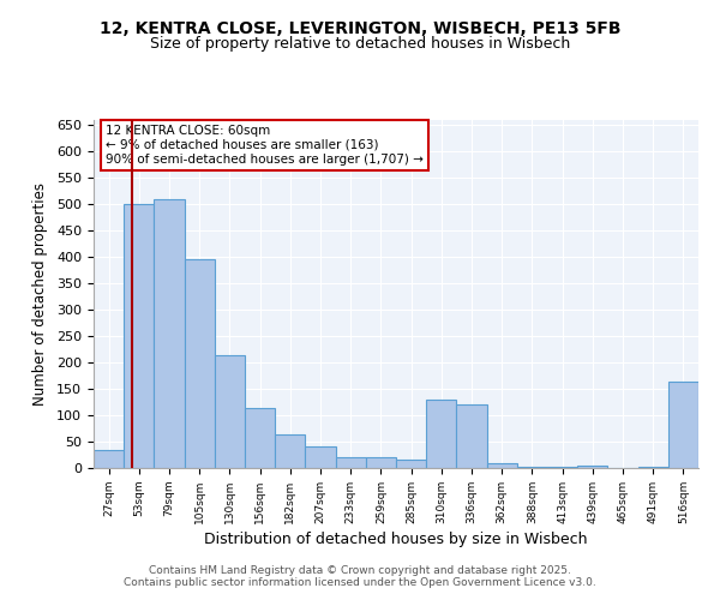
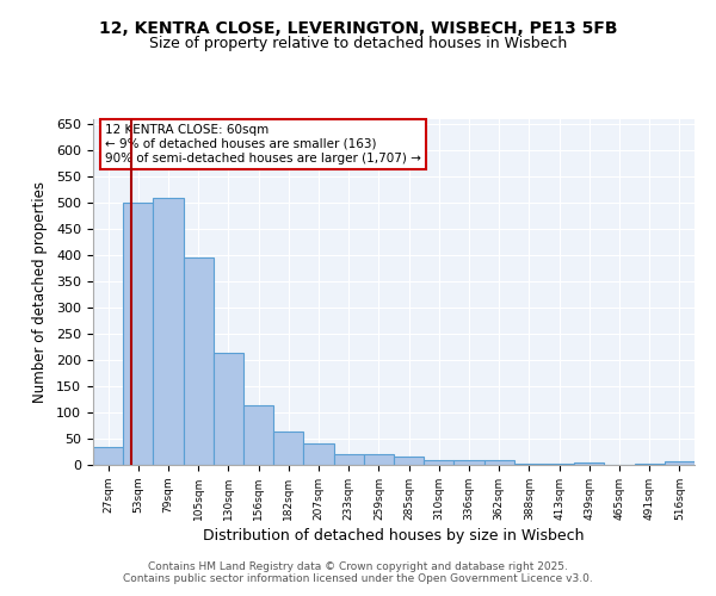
310sqm: 130 -> 10
336sqm: 120 -> 10
516sqm: 165 -> 6
